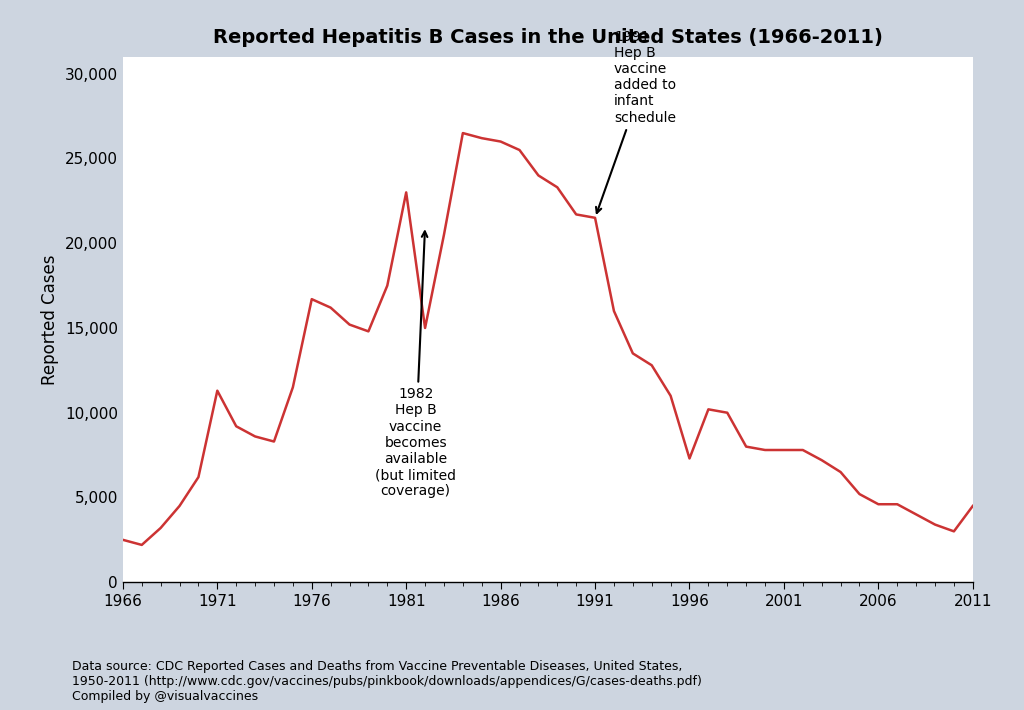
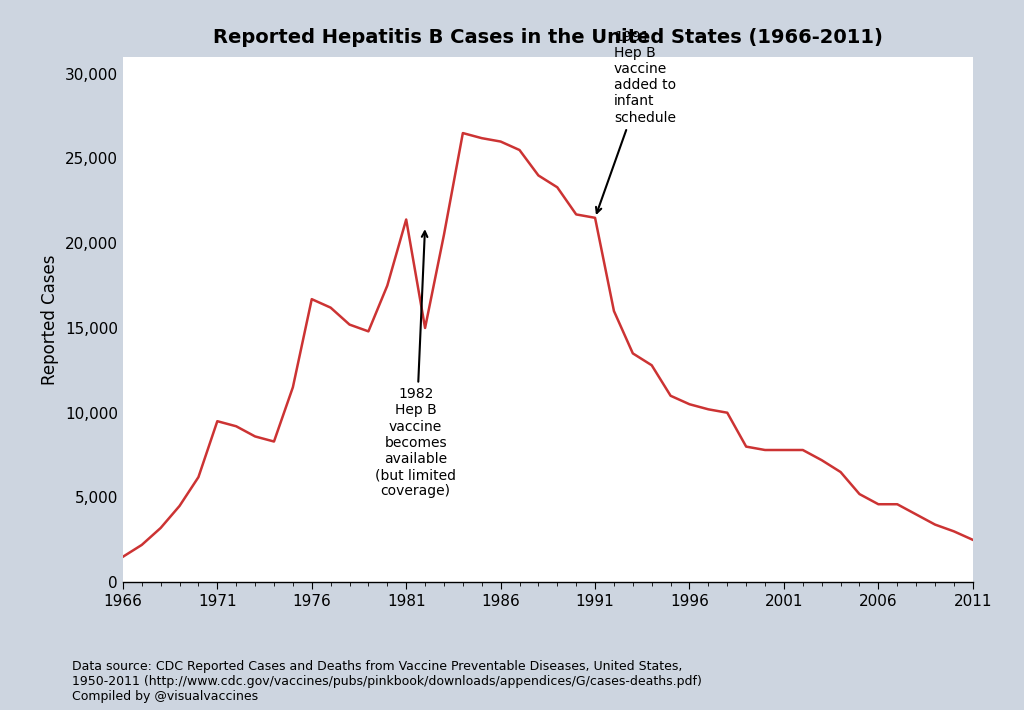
1966: 2,500 -> 1,500
1971: 11,300 -> 9,500
1981: 23,000 -> 21,400
1996: 7,300 -> 10,500
2011: 4,500 -> 2,500
